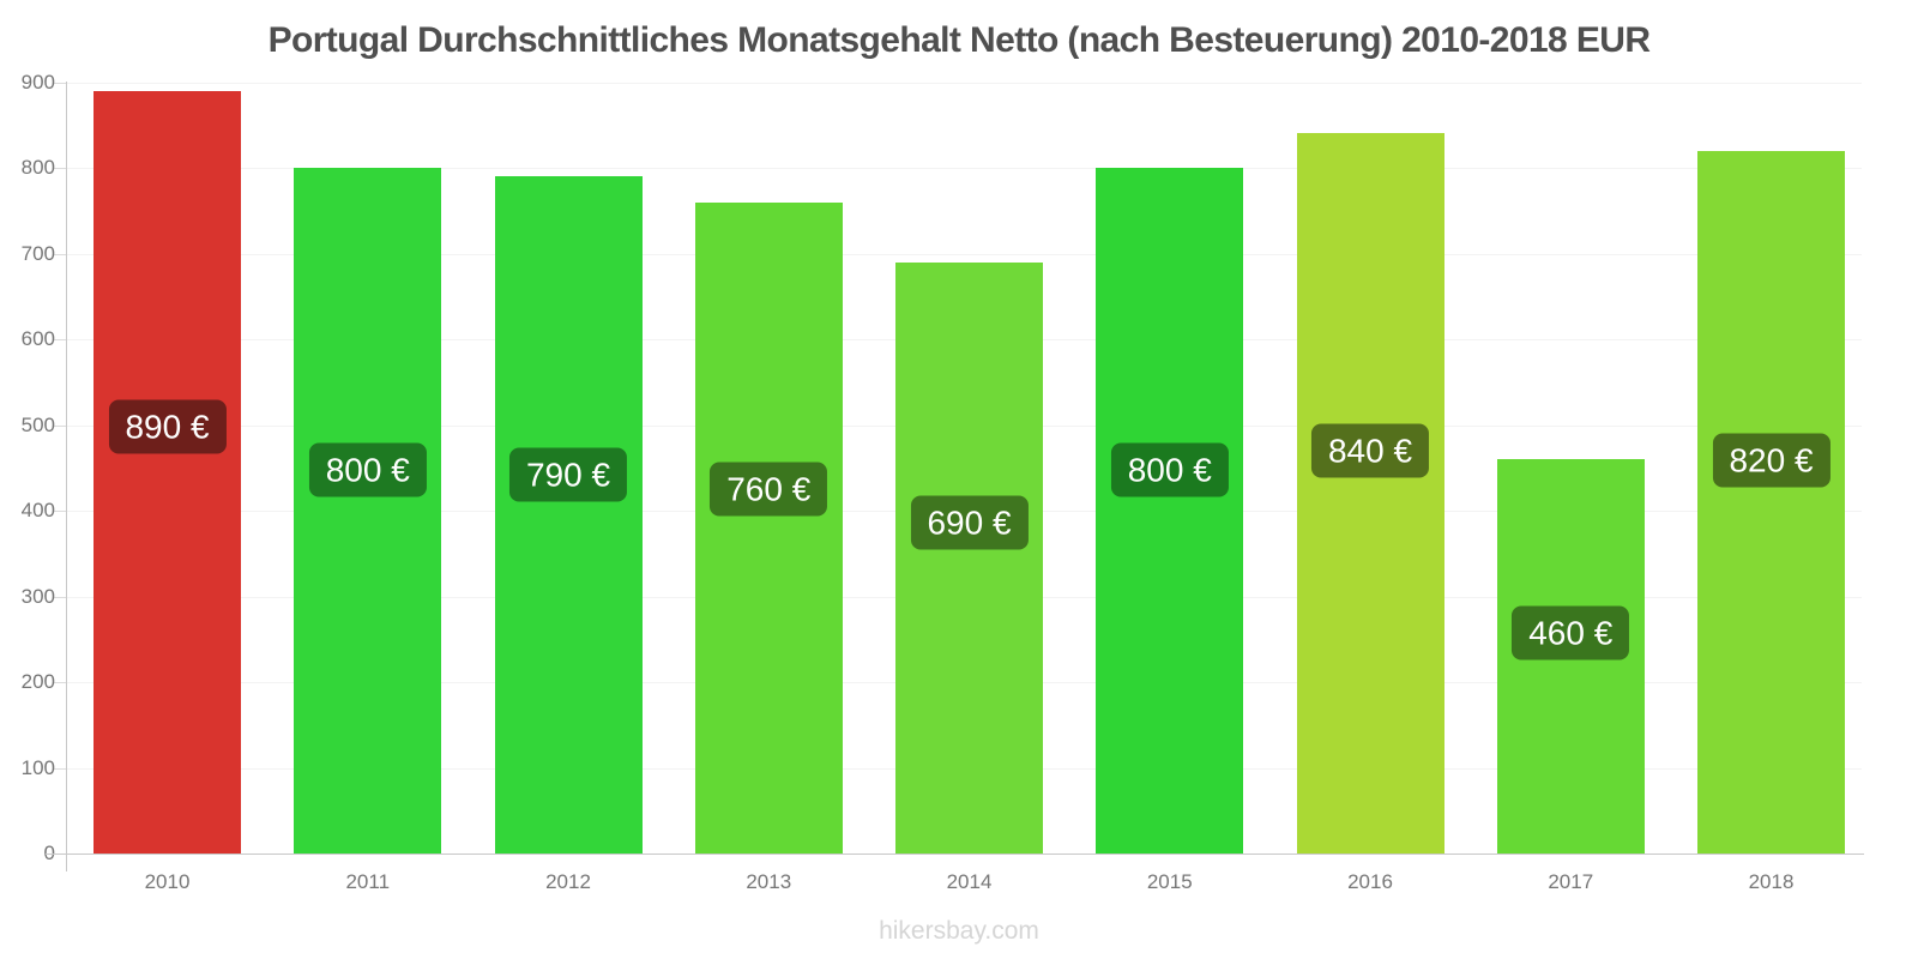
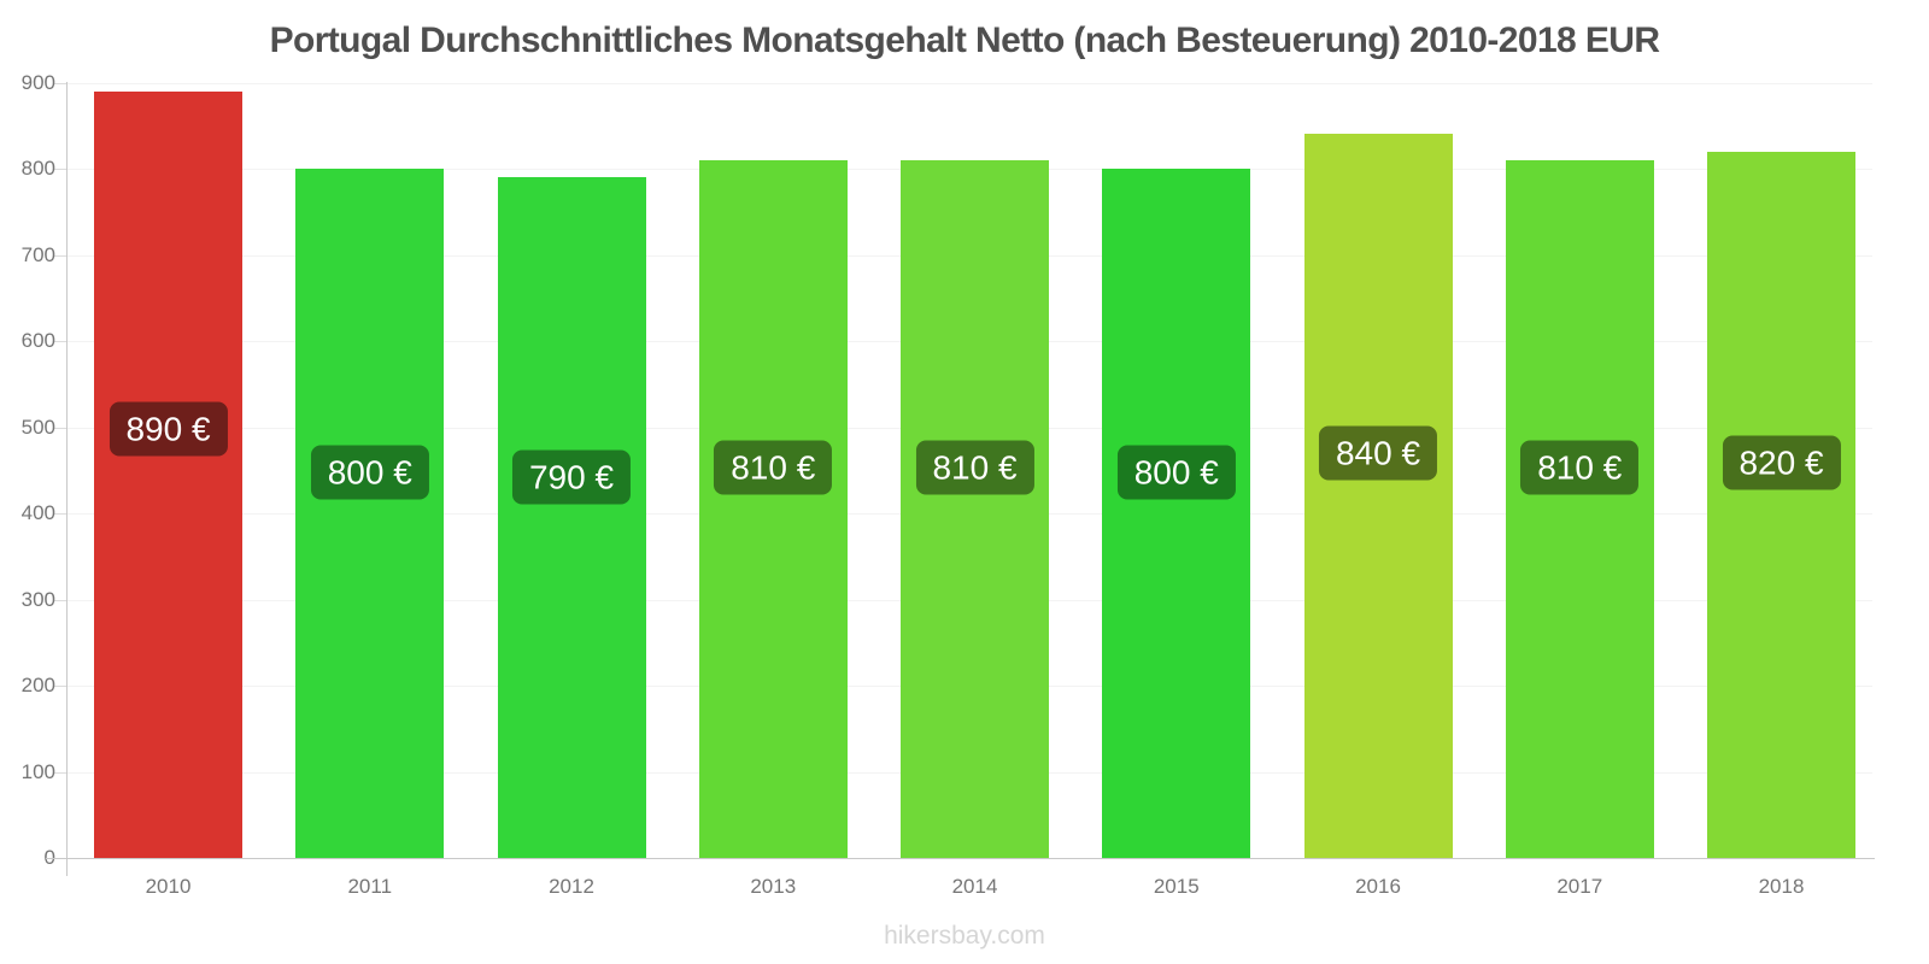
2013: 760 -> 810
2014: 690 -> 810
2017: 460 -> 810
